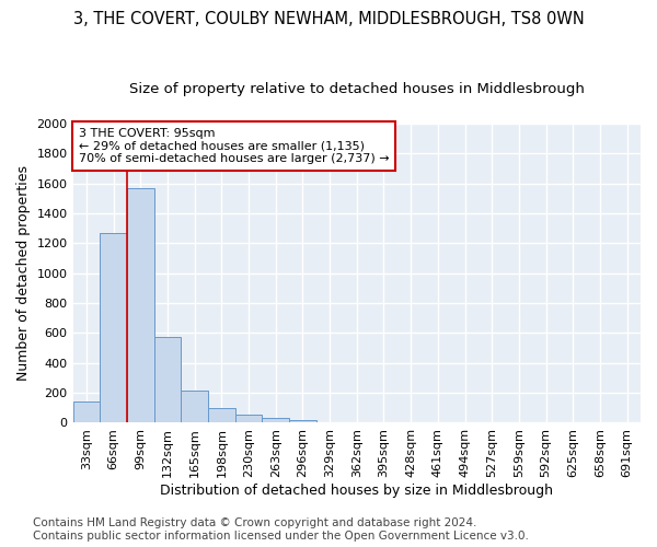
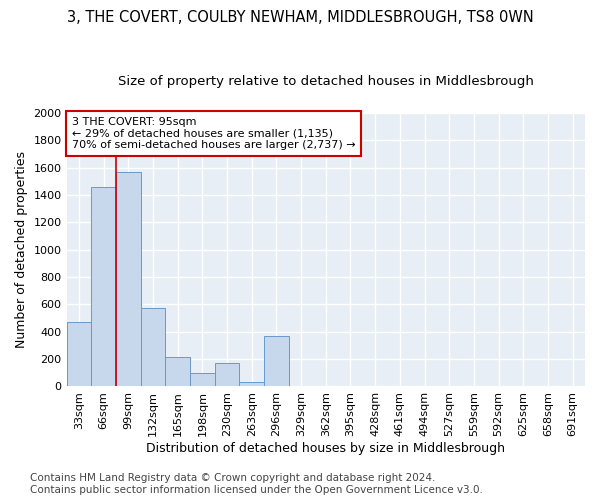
33sqm: 140 -> 470
66sqm: 1260 -> 1460
230sqm: 60 -> 170
296sqm: 20 -> 370
